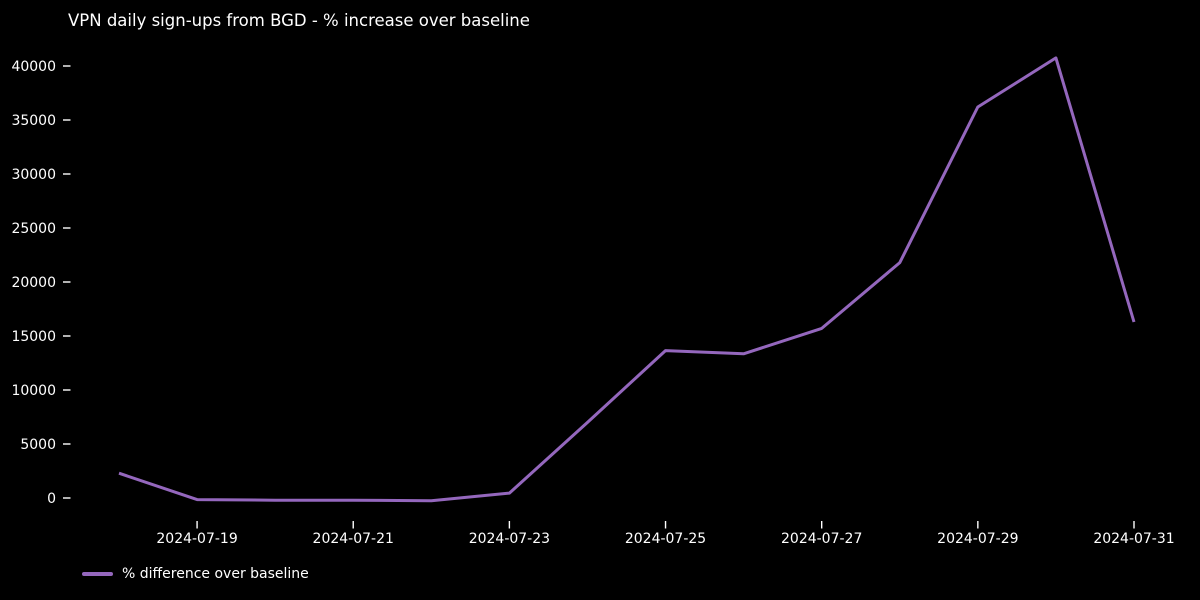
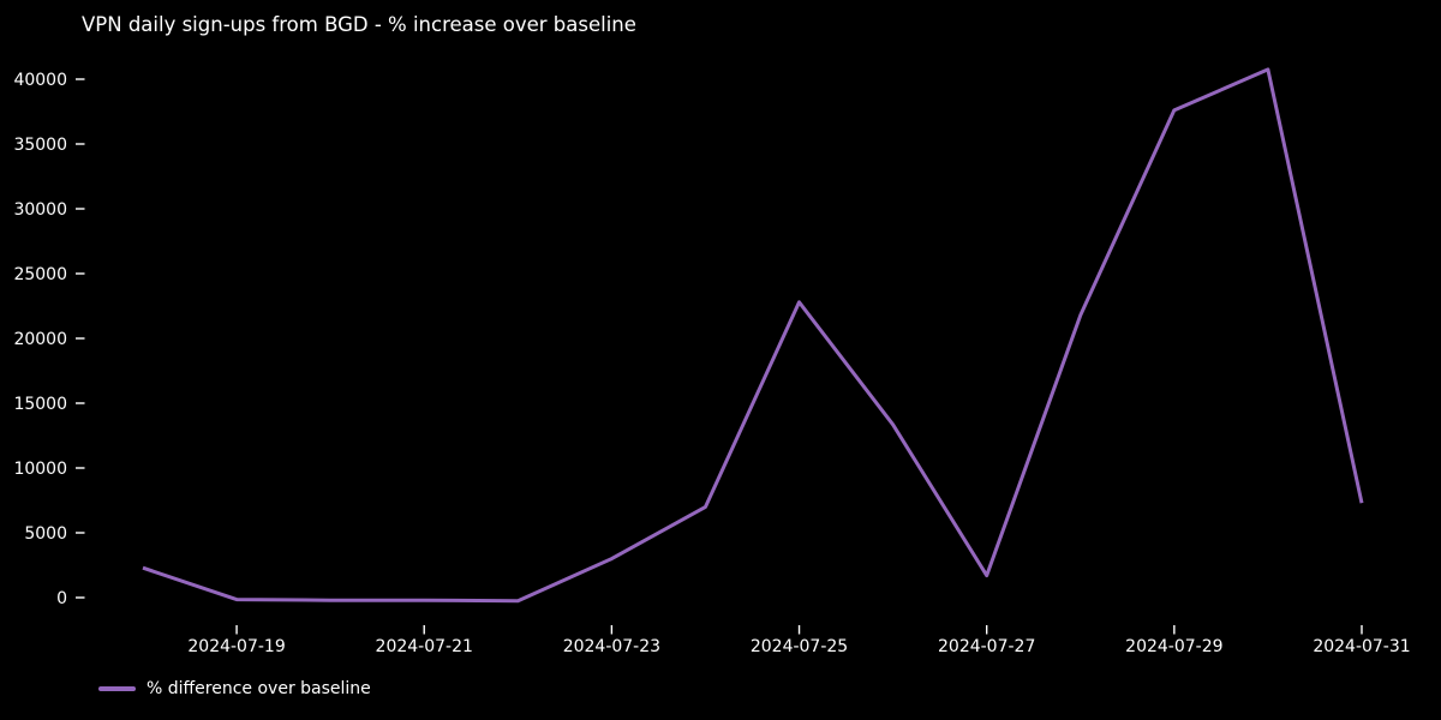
2024-07-23: 400 -> 3000
2024-07-25: 13600 -> 22800
2024-07-27: 15700 -> 1700
2024-07-29: 36200 -> 37600
2024-07-31: 16300 -> 7300
